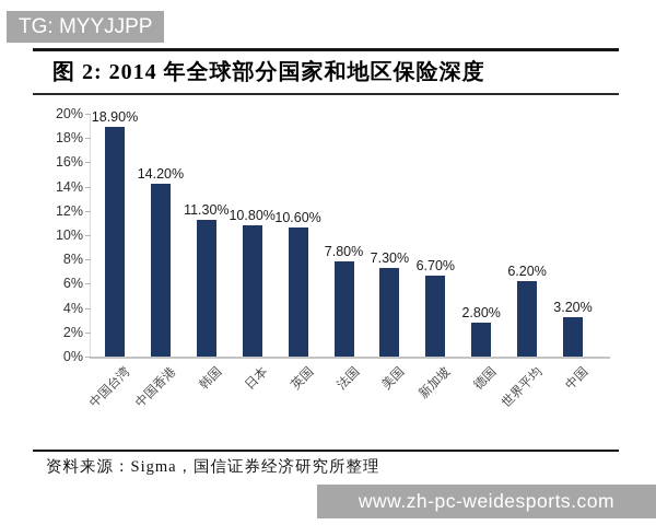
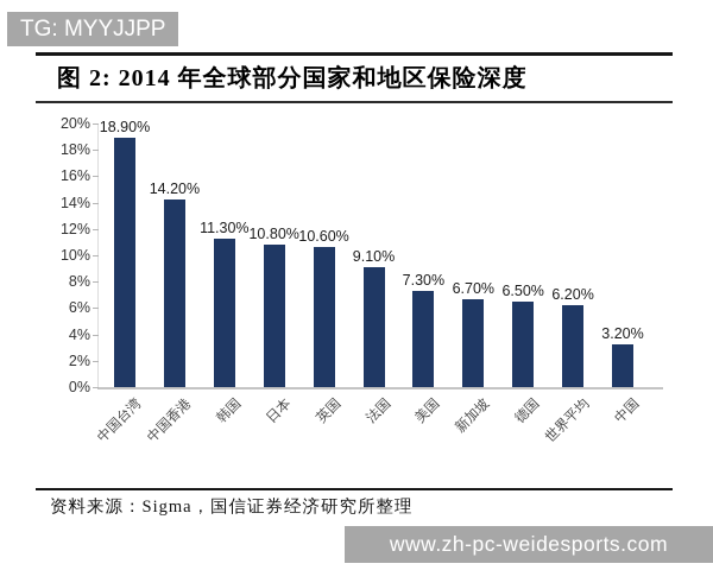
法国: 7.80% -> 9.10%
德国: 2.80% -> 6.50%
